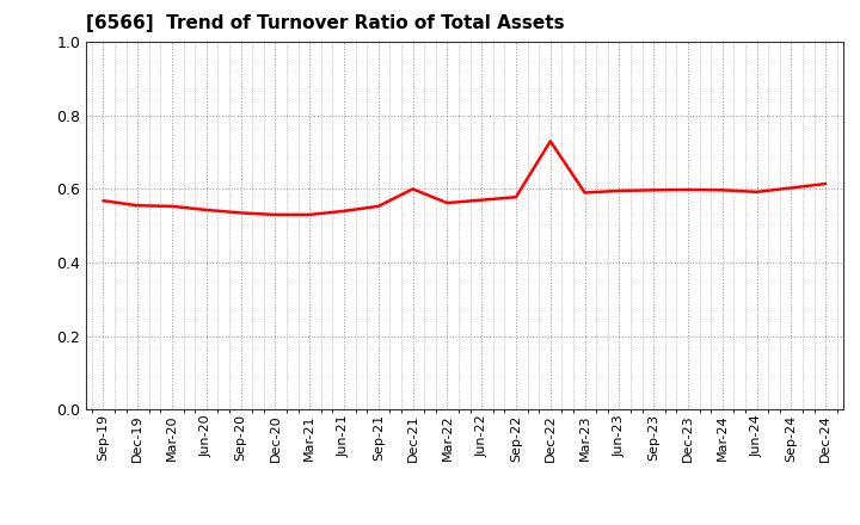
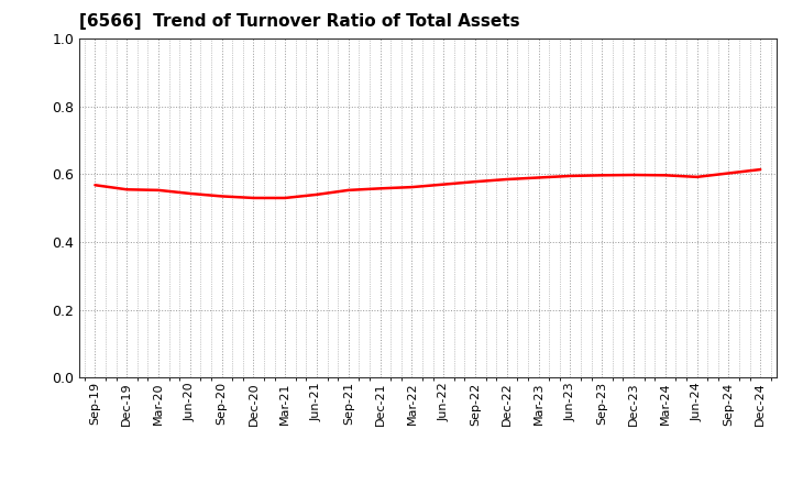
Dec-21: 0.600 -> 0.558
Dec-22: 0.730 -> 0.585
